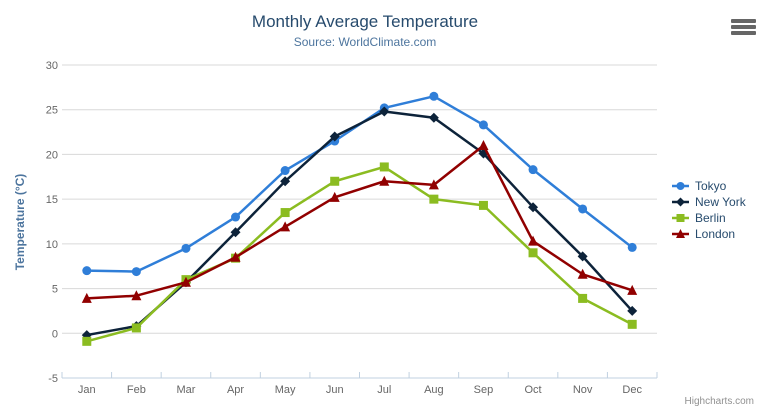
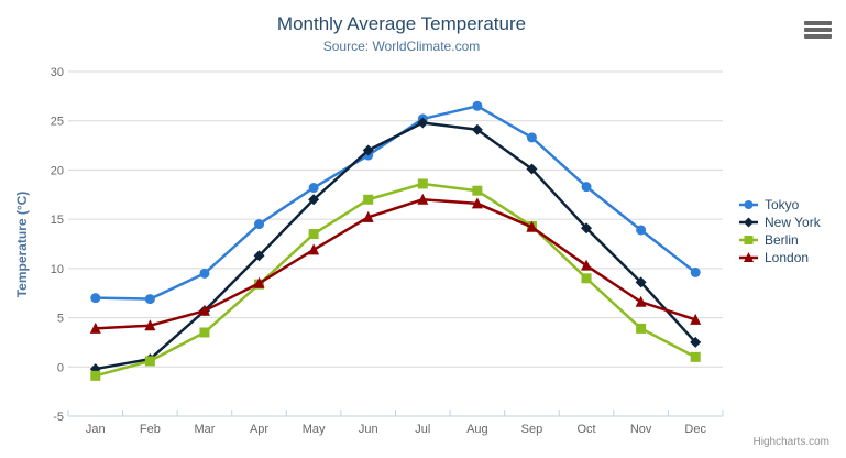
Berlin/Mar: 6 -> 4
Tokyo/Apr: 13 -> 14
Berlin/Aug: 15 -> 18
London/Sep: 21 -> 14
